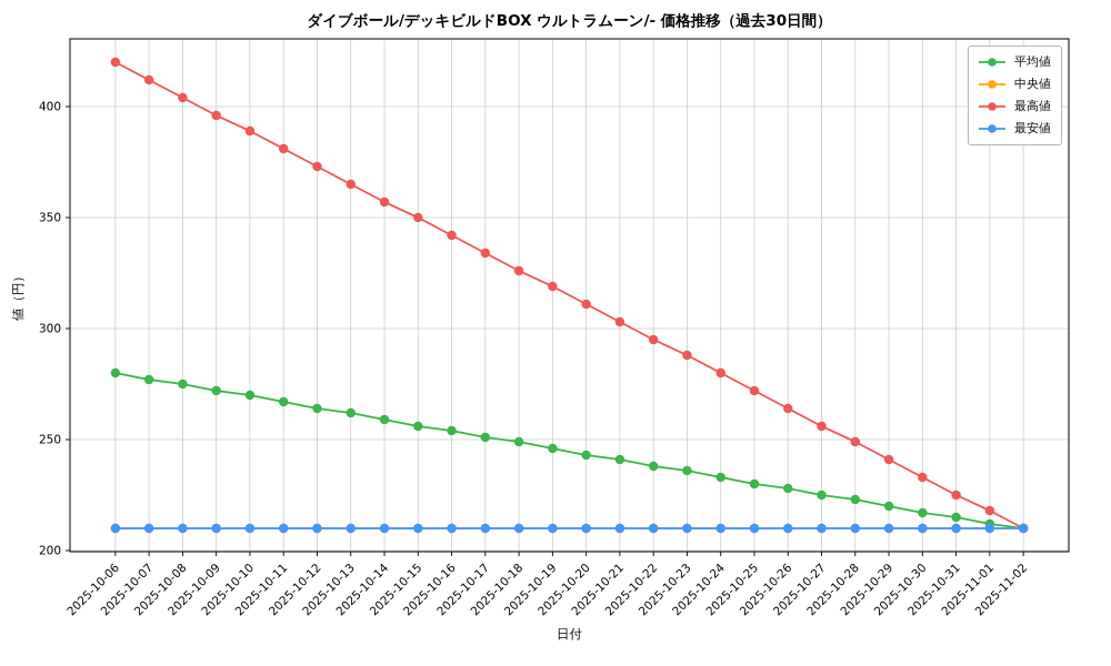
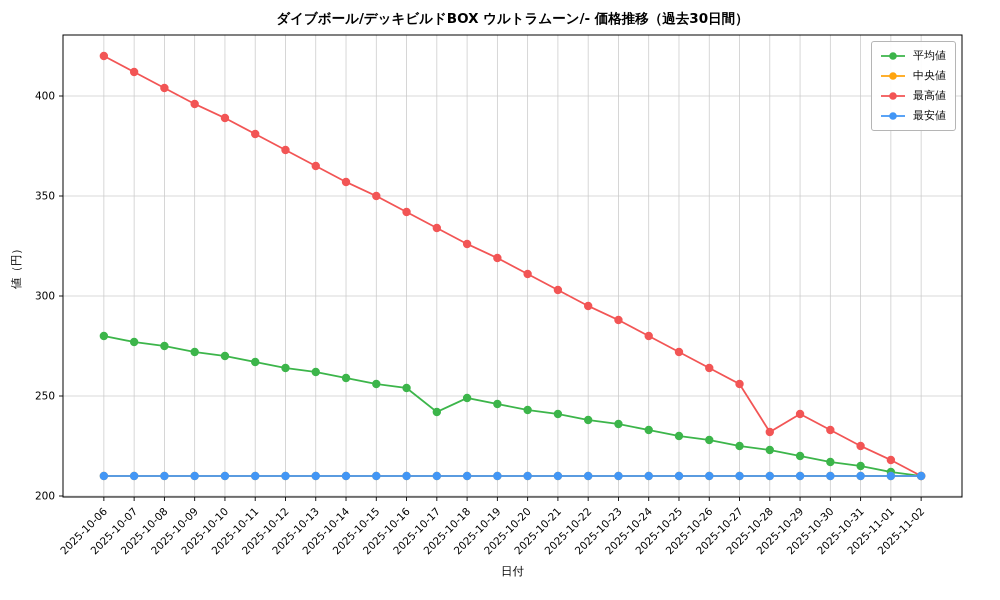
平均値/2025-10-17: 251 -> 242
最高値/2025-10-28: 249 -> 232
